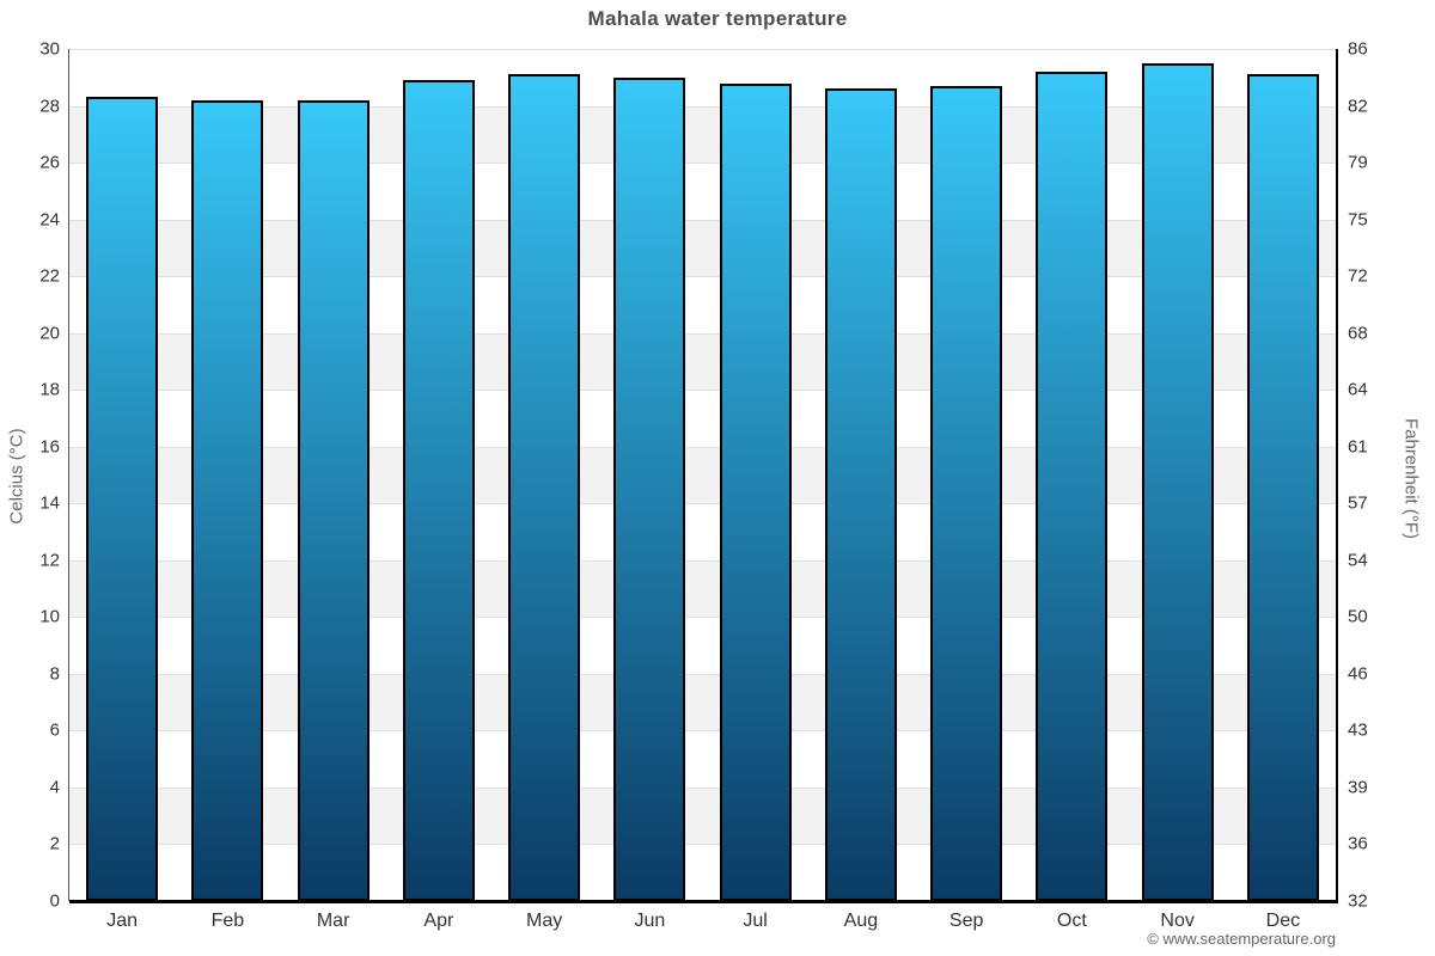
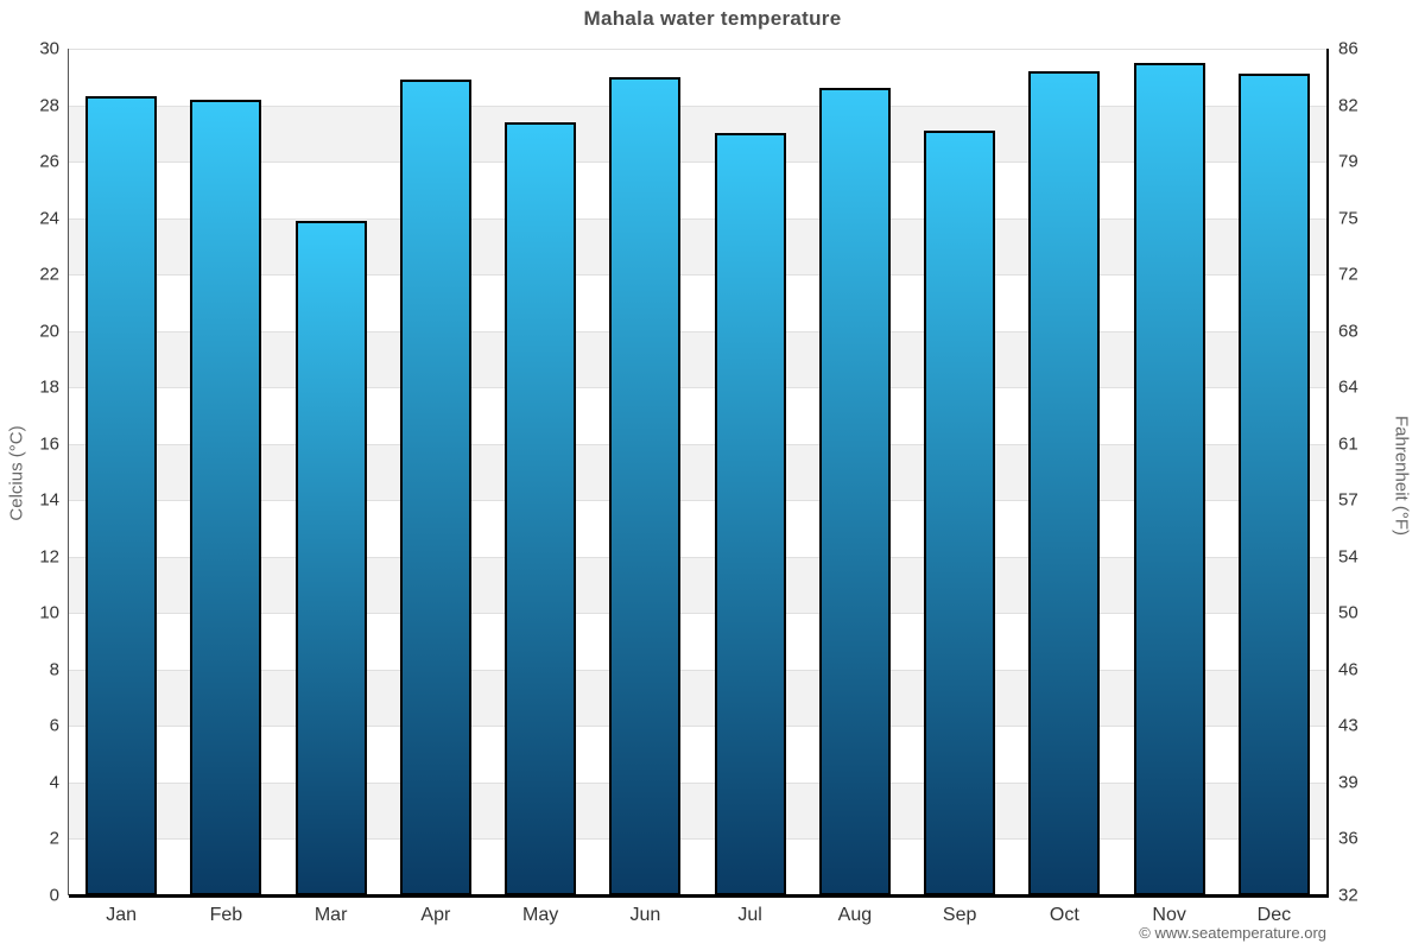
Mar: 28.2 -> 23.9
May: 29.1 -> 27.4
Jul: 28.8 -> 27.0
Sep: 28.7 -> 27.1
